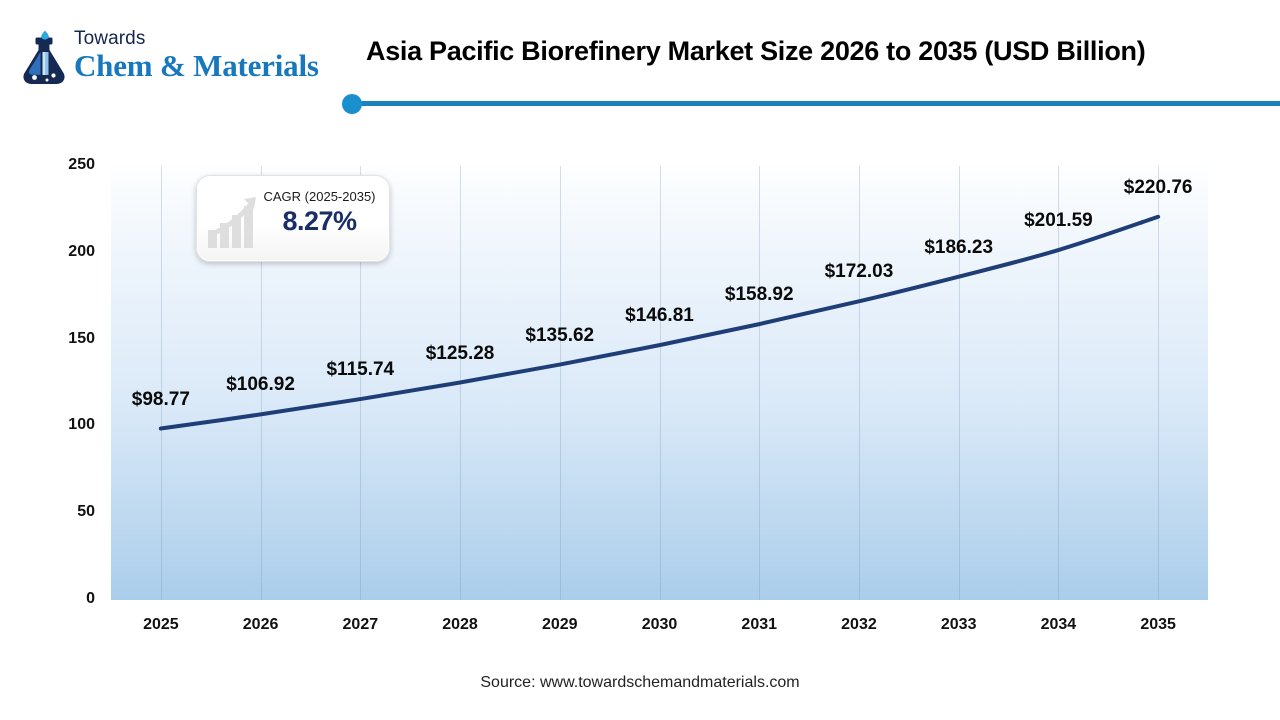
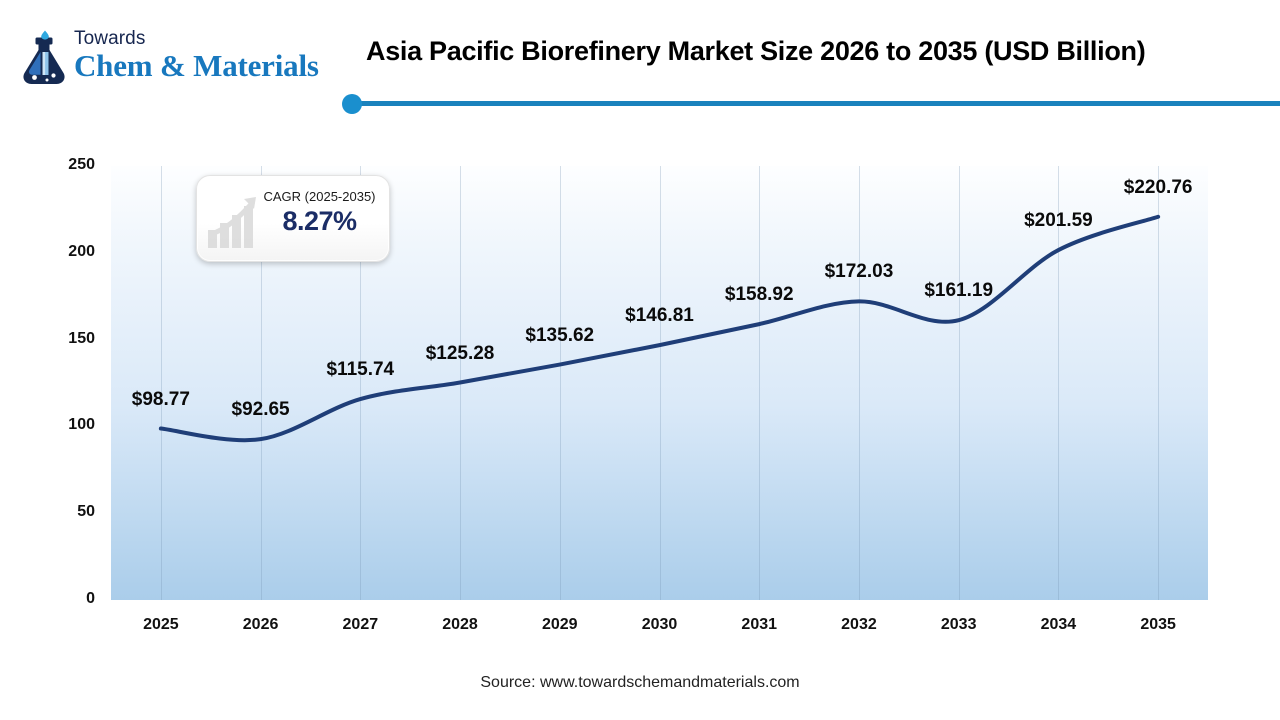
2026: $106.92 -> $92.65
2033: $186.23 -> $161.19
